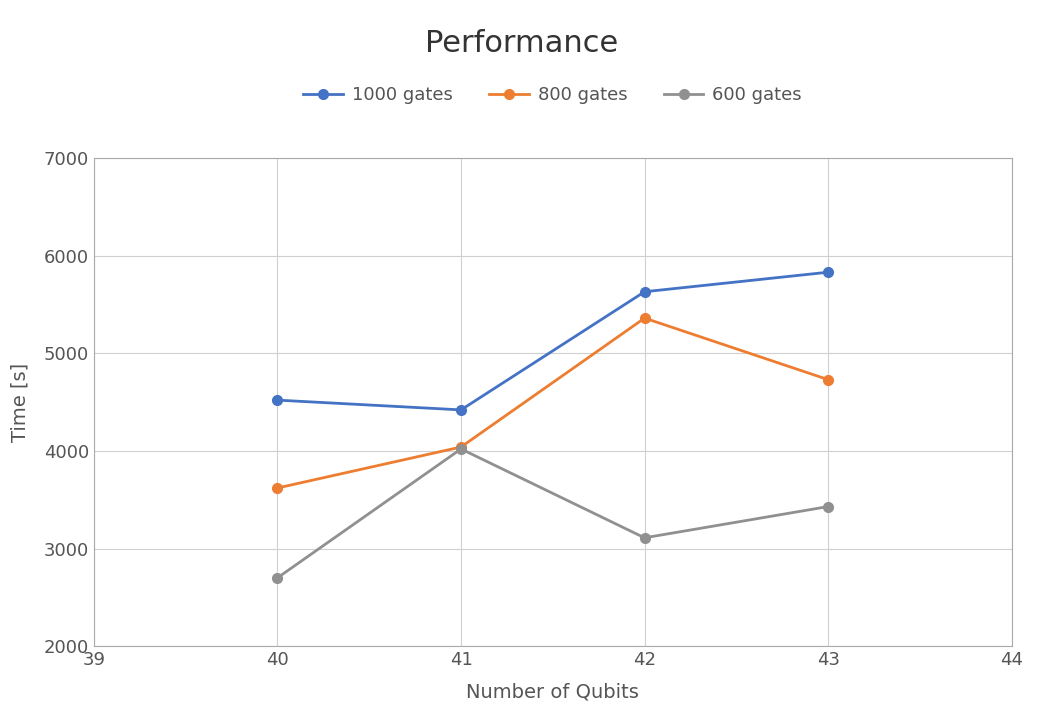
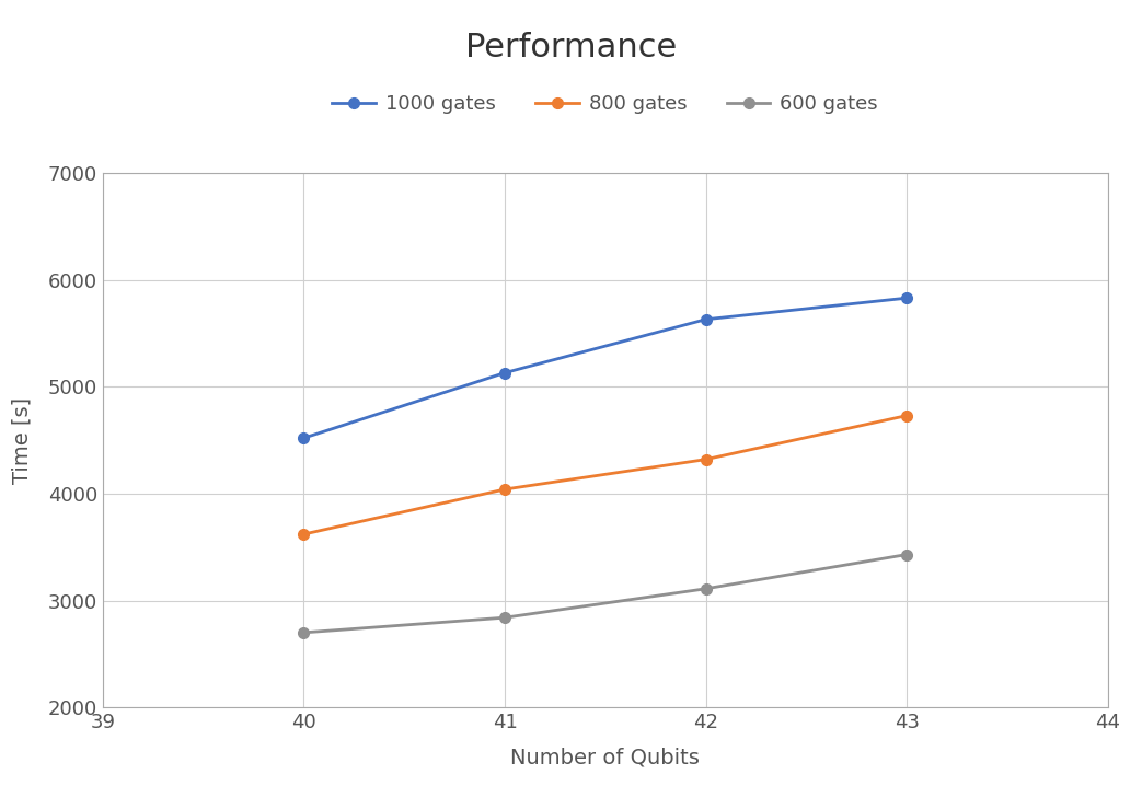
1000 gates/41: 4420 -> 5130
600 gates/41: 4020 -> 2840
800 gates/42: 5360 -> 4320
